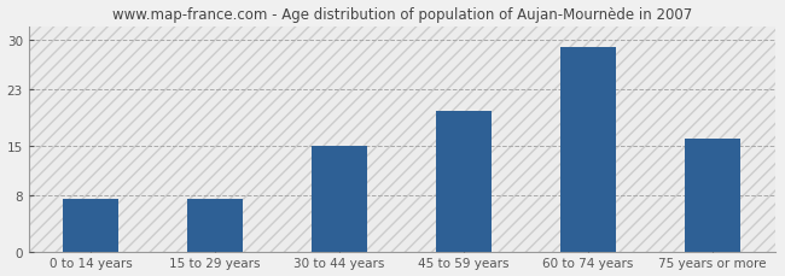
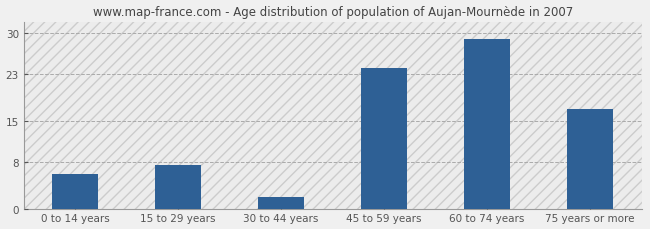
0 to 14 years: 7.5 -> 6.0
30 to 44 years: 15.0 -> 2.0
45 to 59 years: 20.0 -> 24.0
75 years or more: 16.0 -> 17.0
